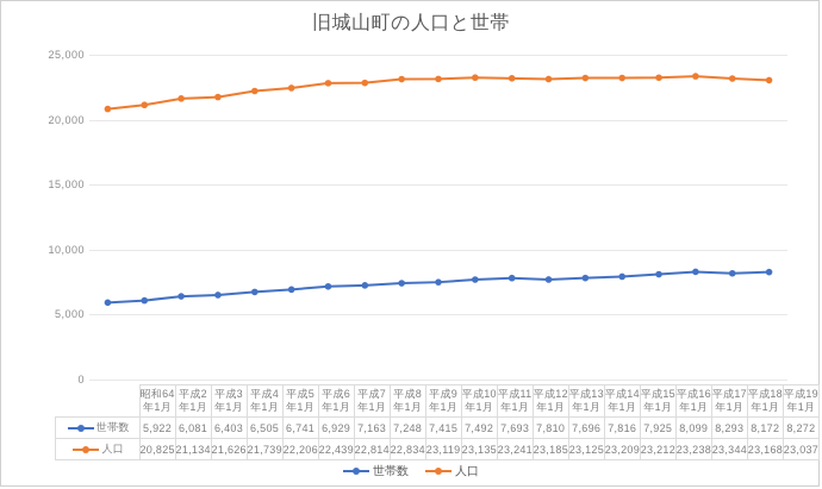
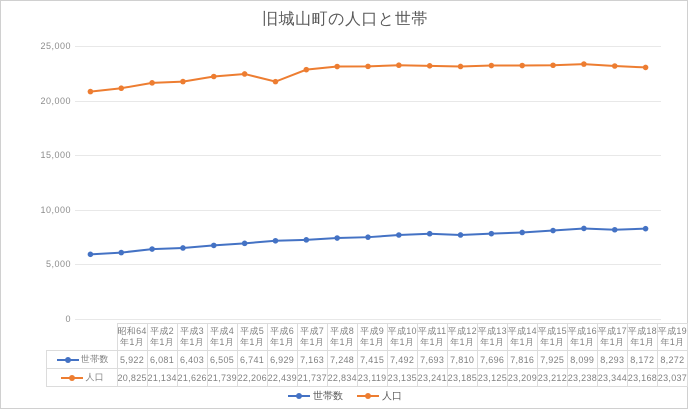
人口/平成7年1月: 22,814 -> 21,737
